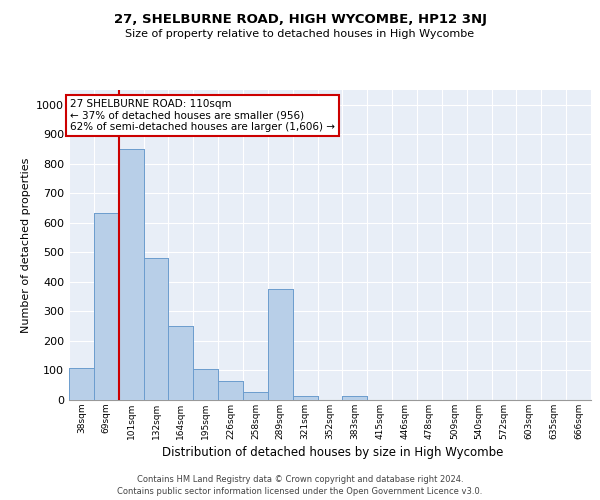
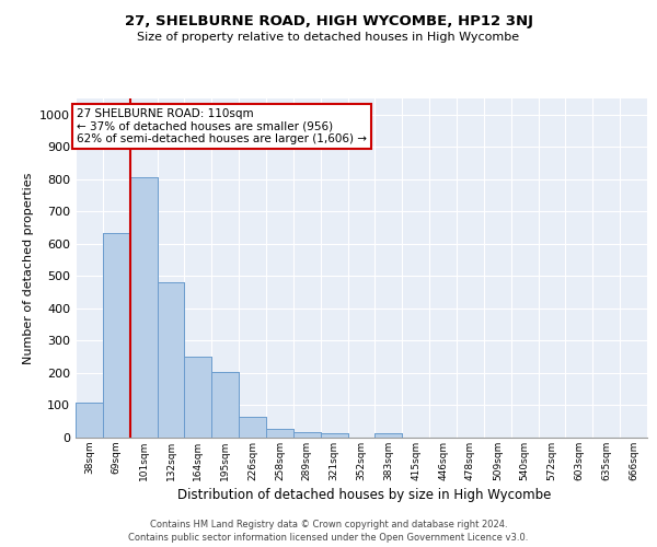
101sqm: 850 -> 805
195sqm: 105 -> 203
289sqm: 375 -> 18
